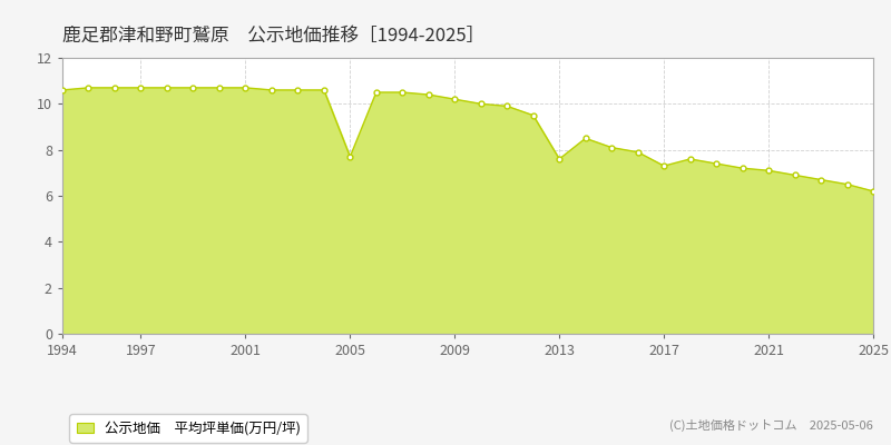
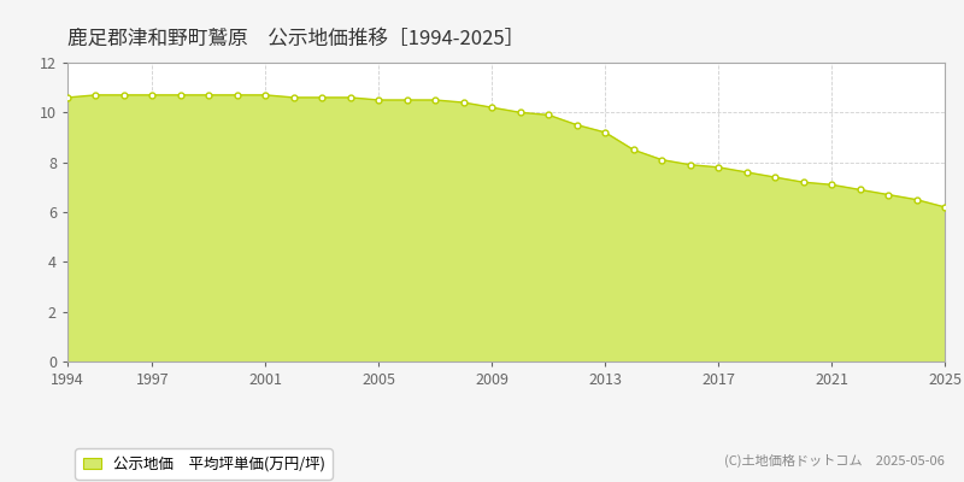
2005: 7.7 -> 10.5
2013: 7.6 -> 9.2
2017: 7.3 -> 7.8
